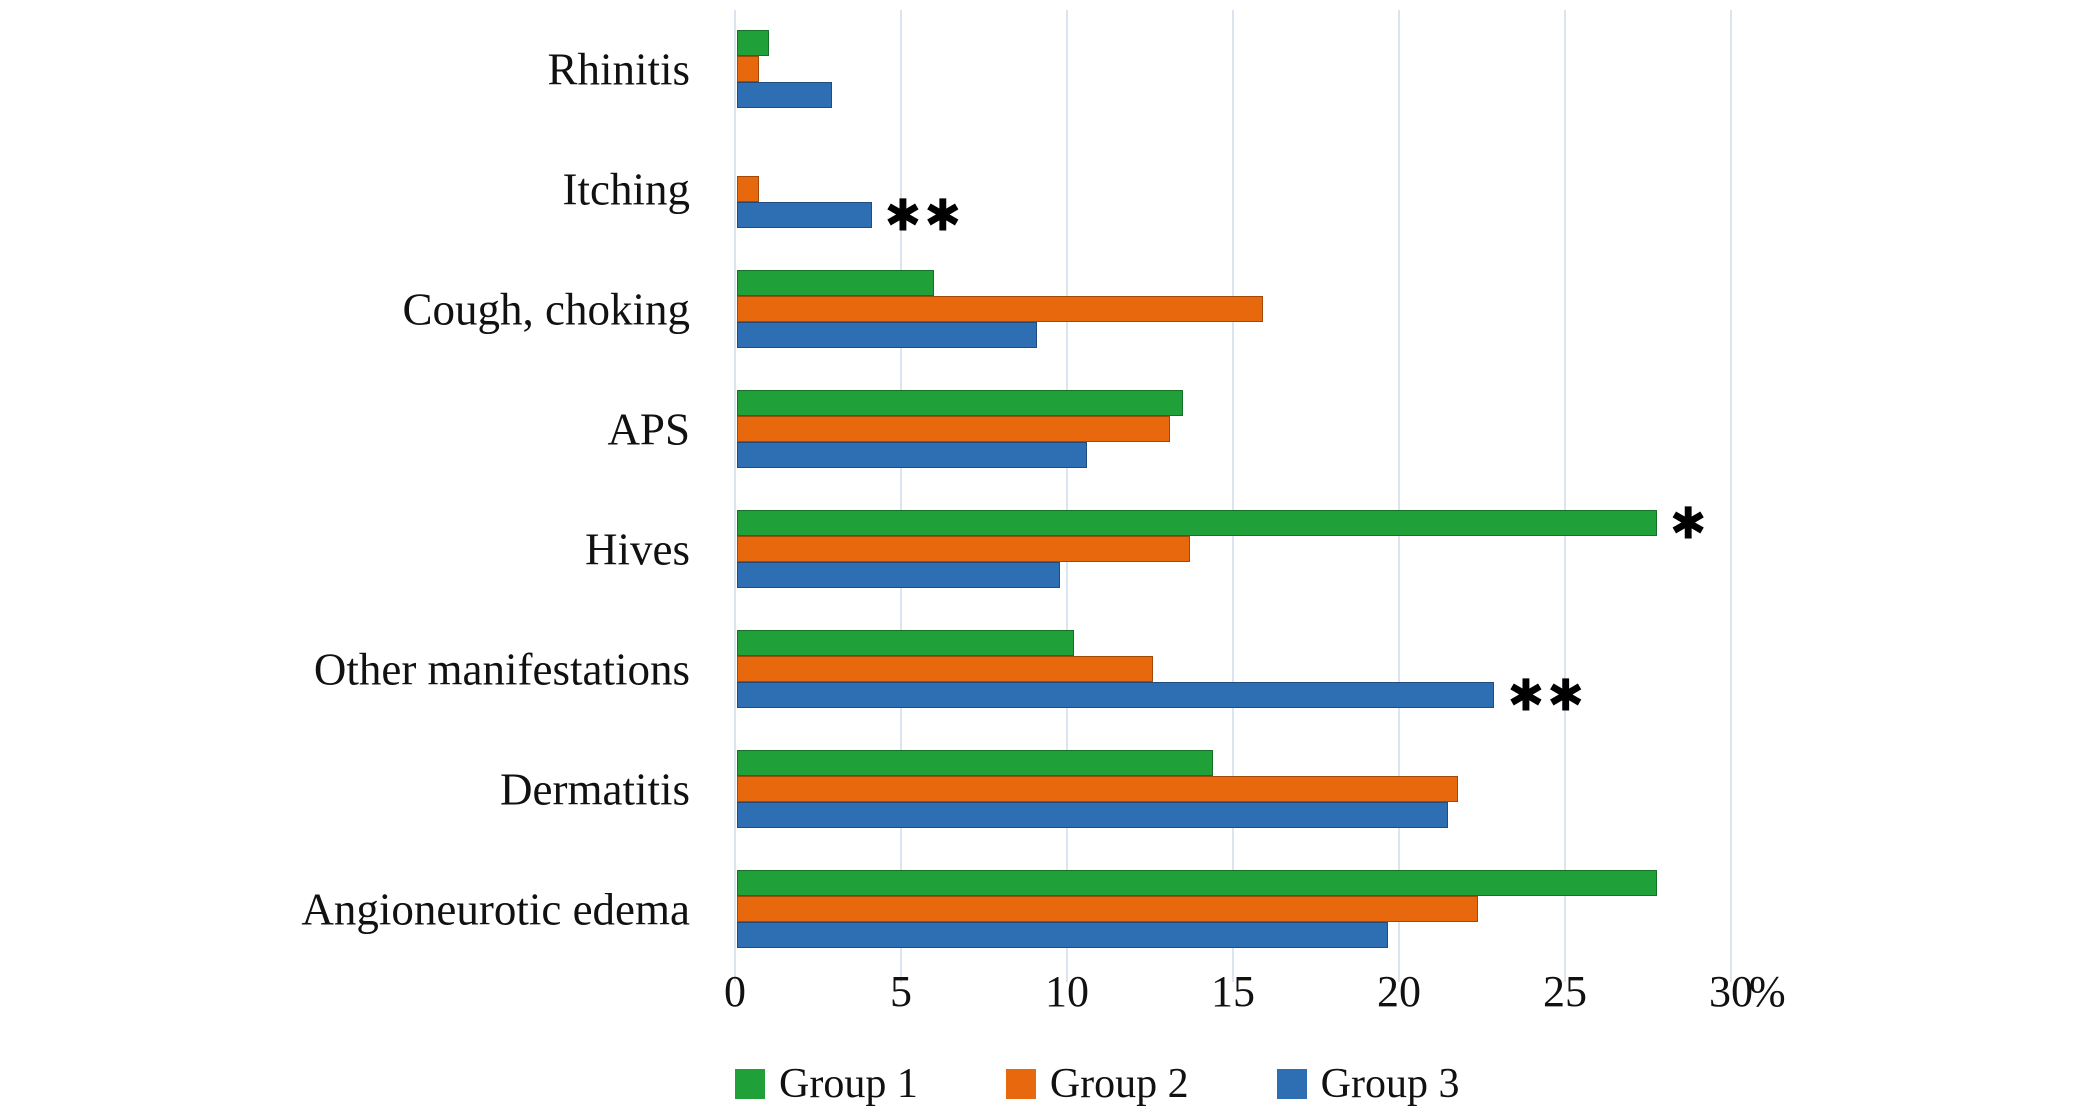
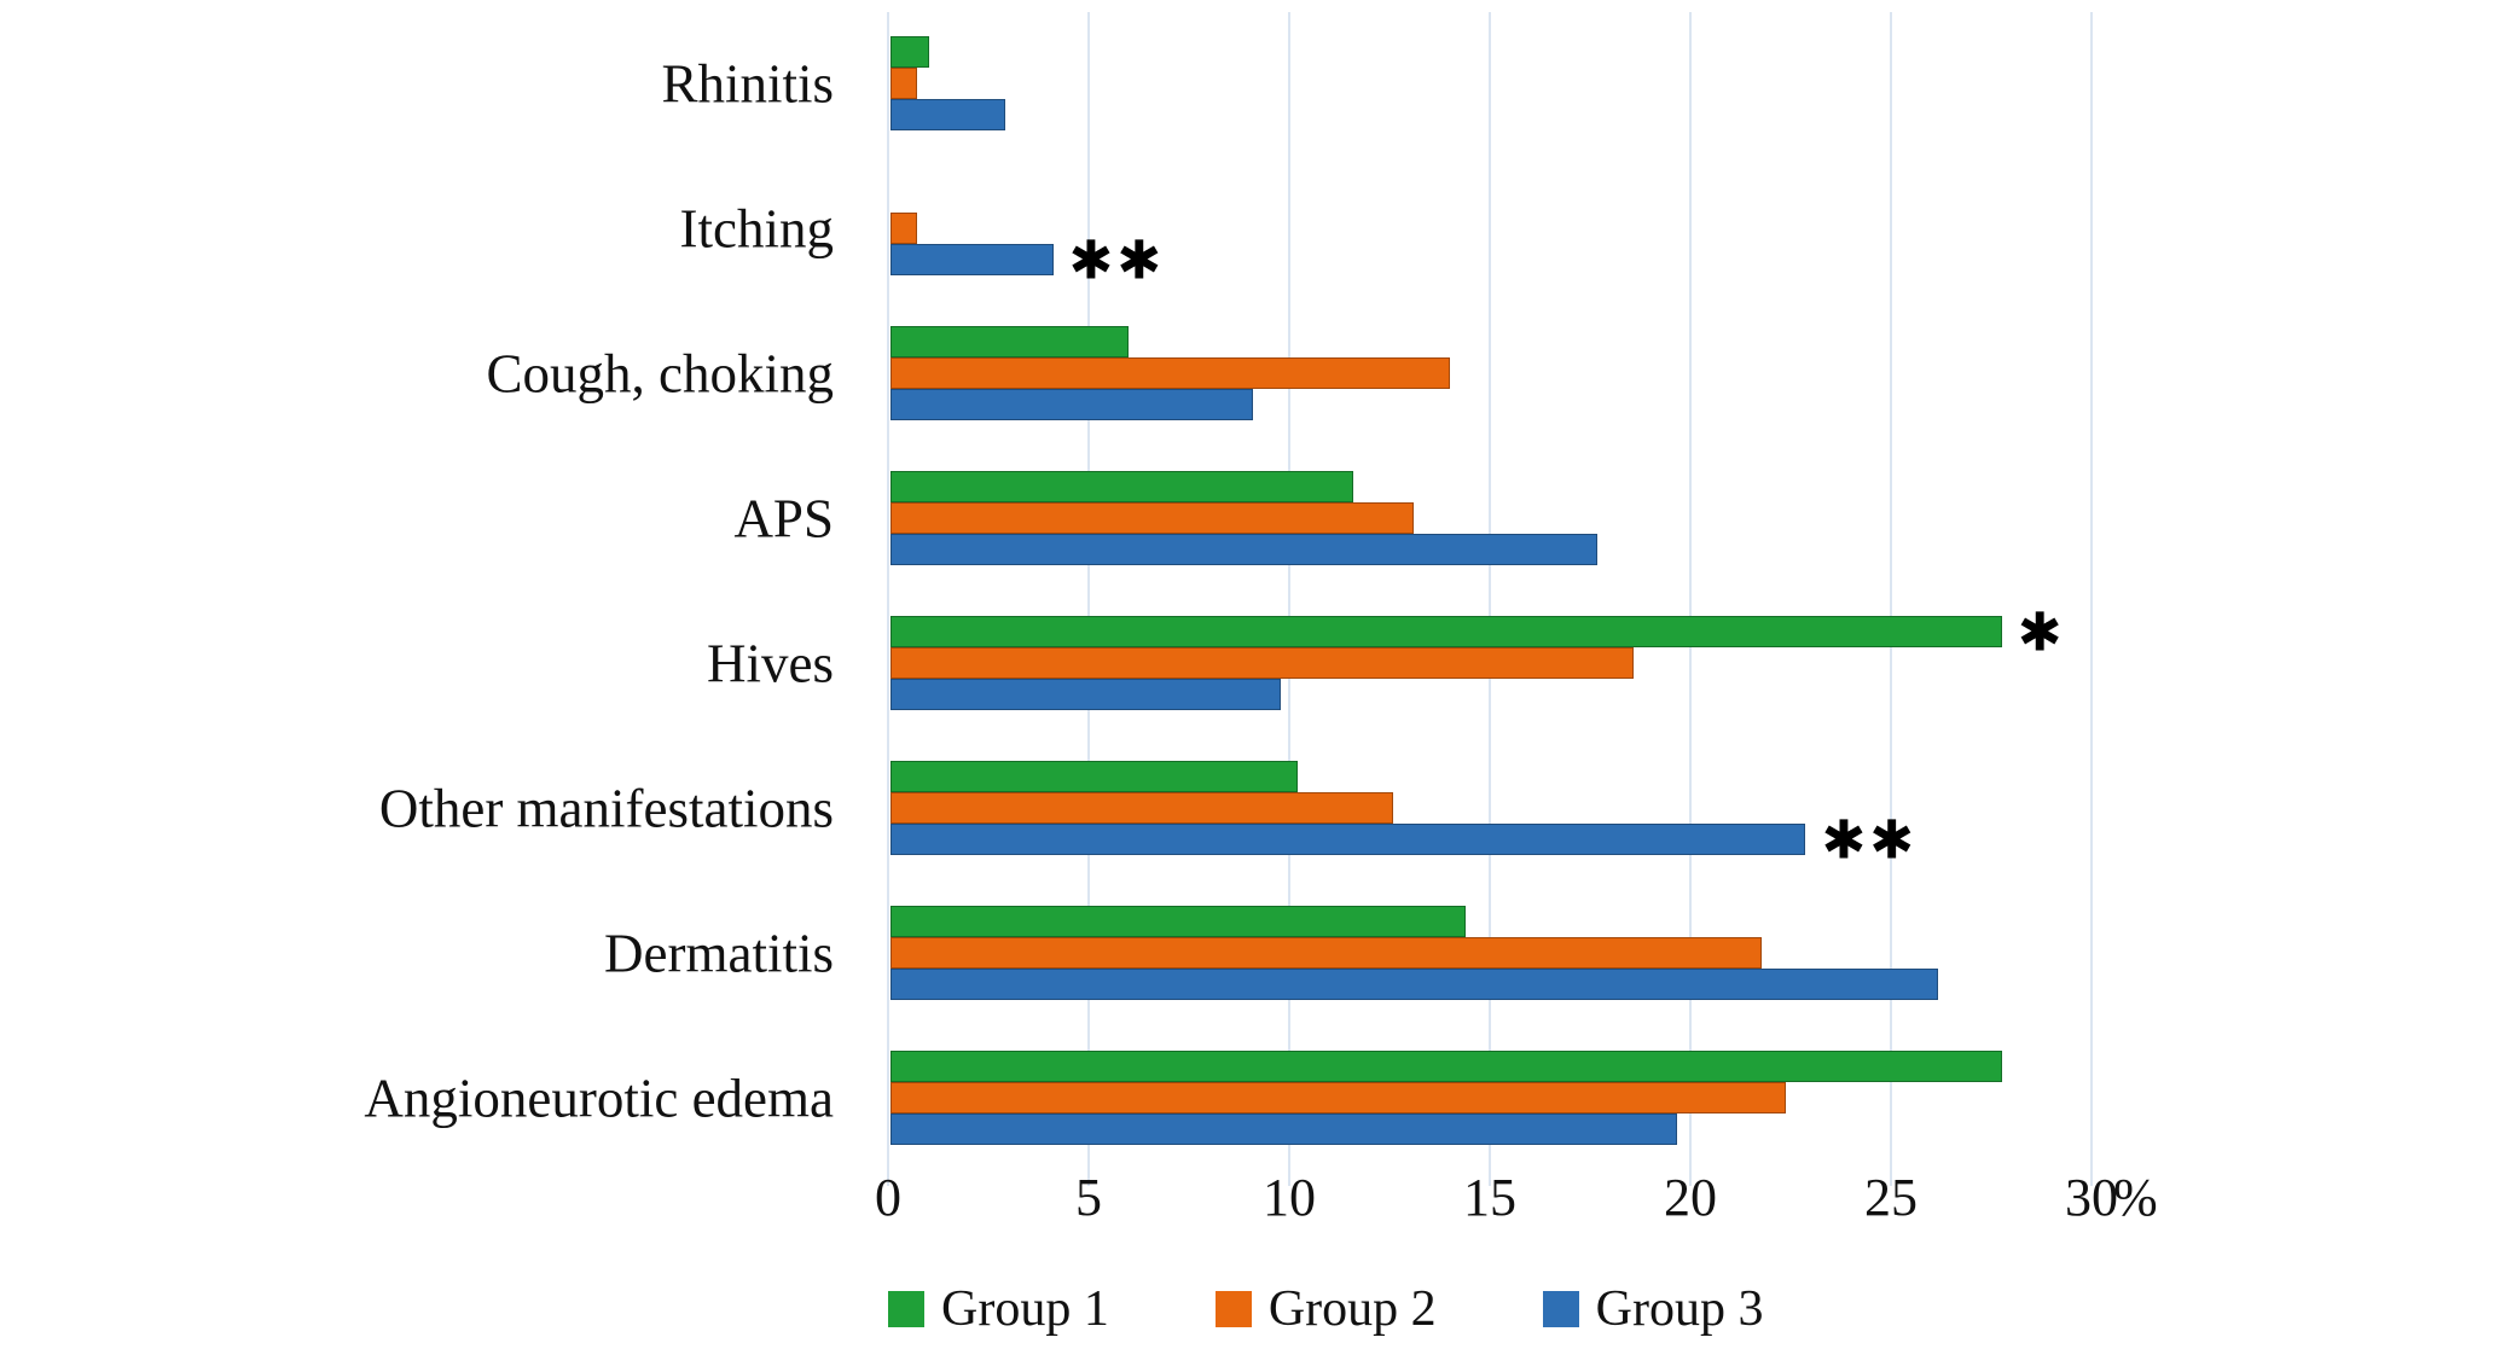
Group 2/Cough, choking: 15.8 -> 13.9
Group 1/APS: 13.4 -> 11.5
Group 3/APS: 10.5 -> 17.6
Group 2/Hives: 13.6 -> 18.5
Group 3/Dermatitis: 21.4 -> 26.1
